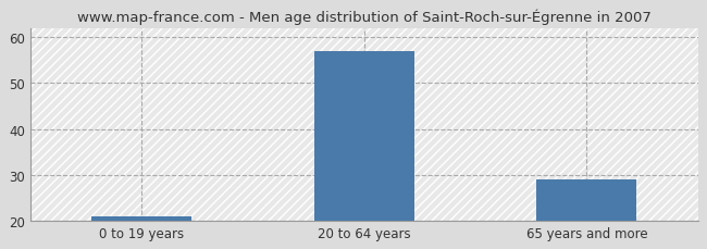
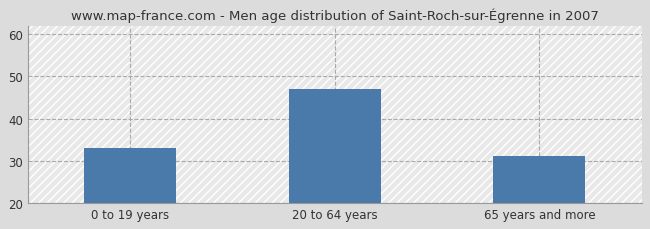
0 to 19 years: 21 -> 33
20 to 64 years: 57 -> 47
65 years and more: 29 -> 31
